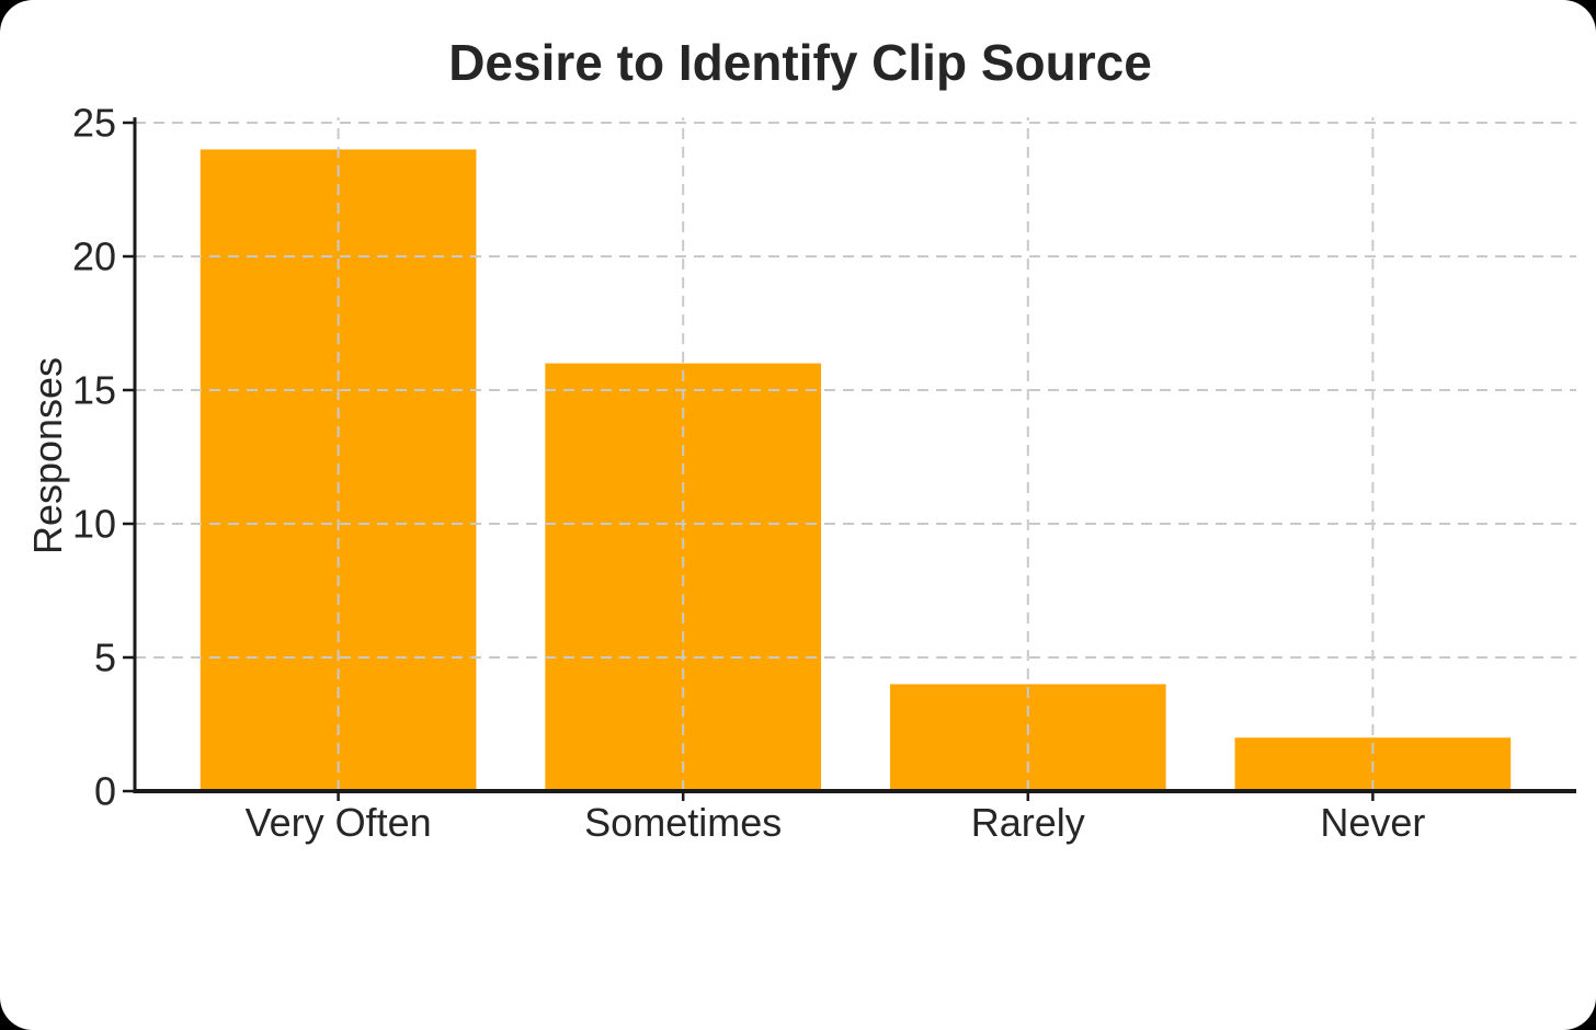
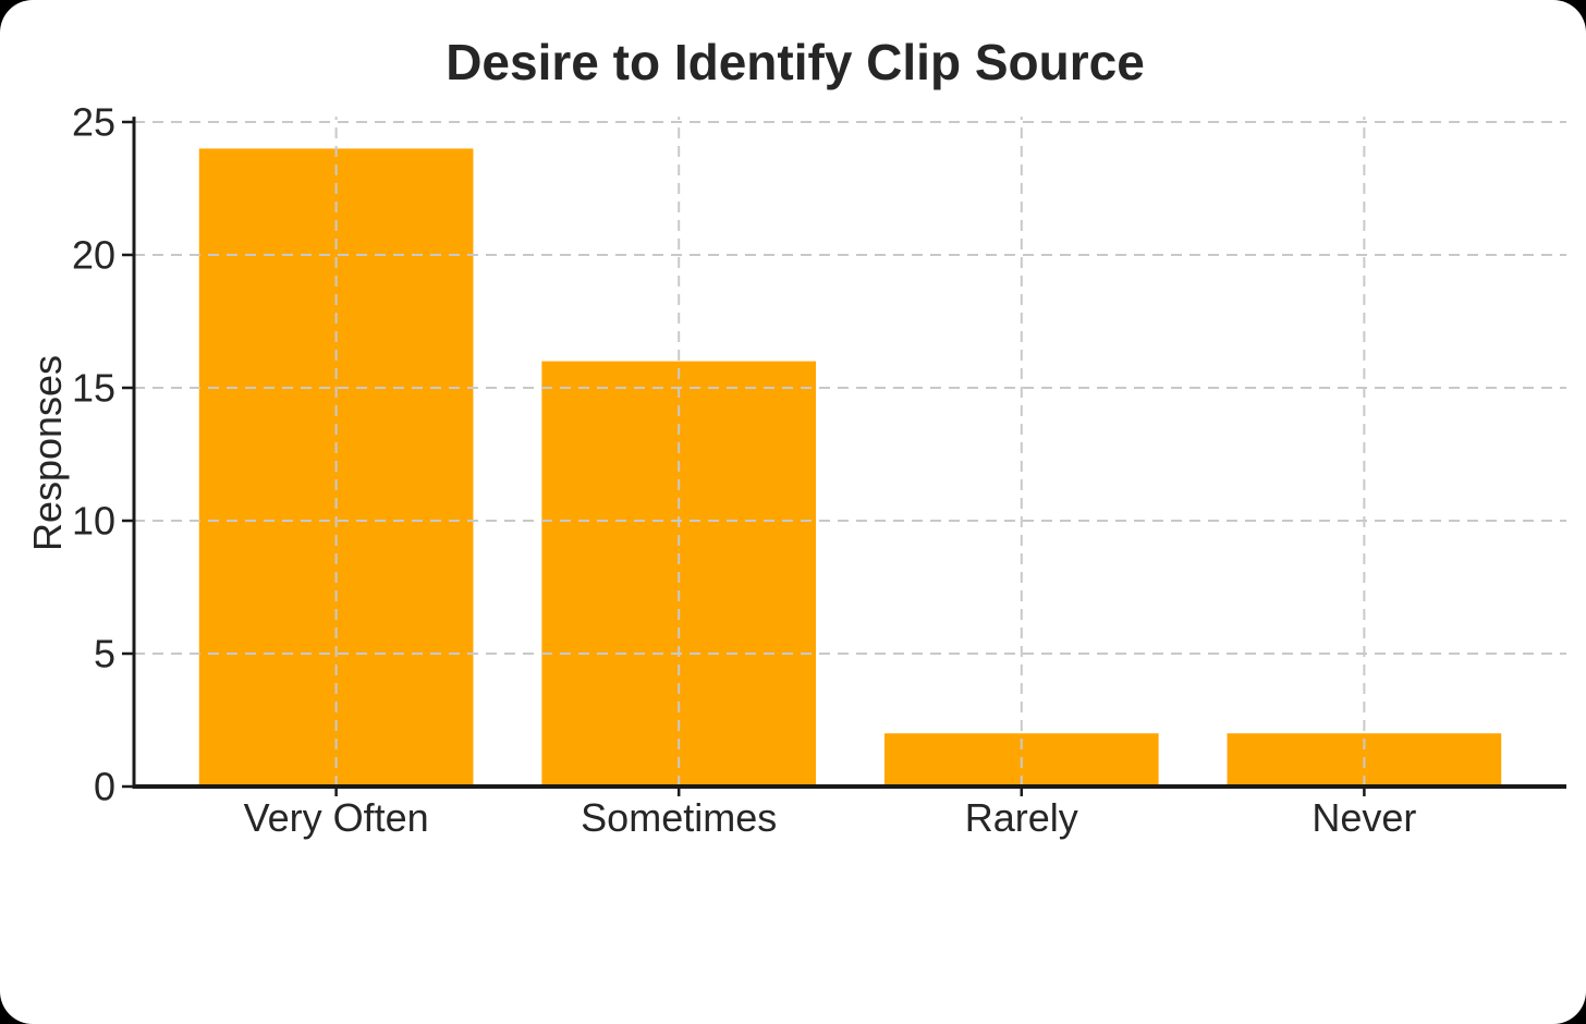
Rarely: 4 -> 2
